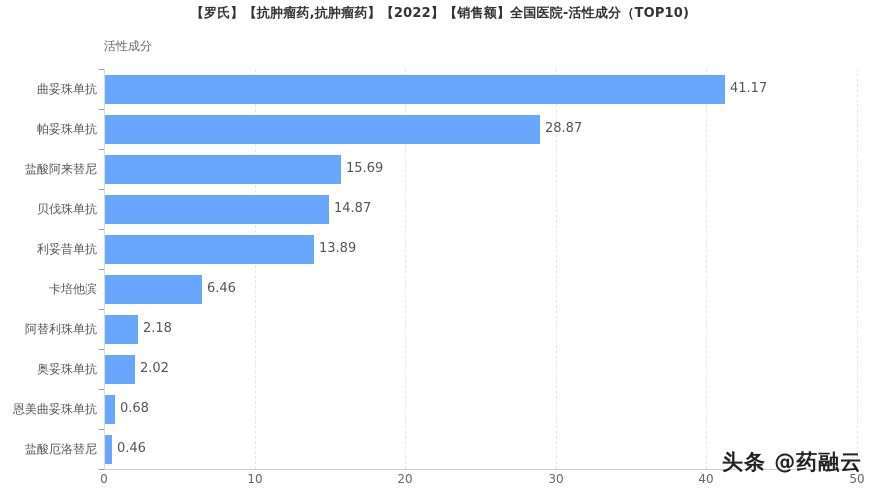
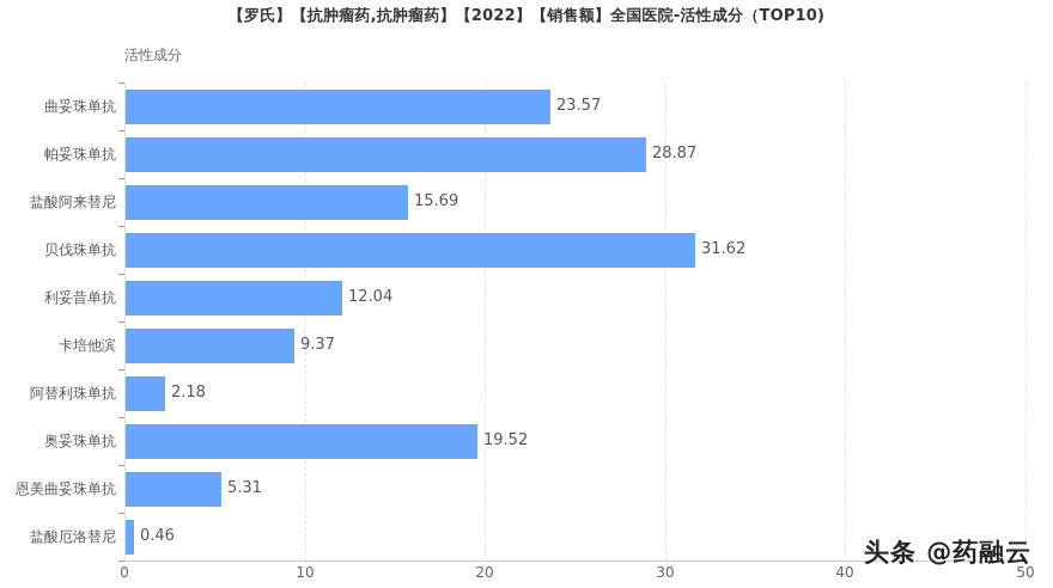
曲妥珠单抗: 41.17 -> 23.57
贝伐珠单抗: 14.87 -> 31.62
利妥昔单抗: 13.89 -> 12.04
卡培他滨: 6.46 -> 9.37
奥妥珠单抗: 2.02 -> 19.52
恩美曲妥珠单抗: 0.68 -> 5.31
